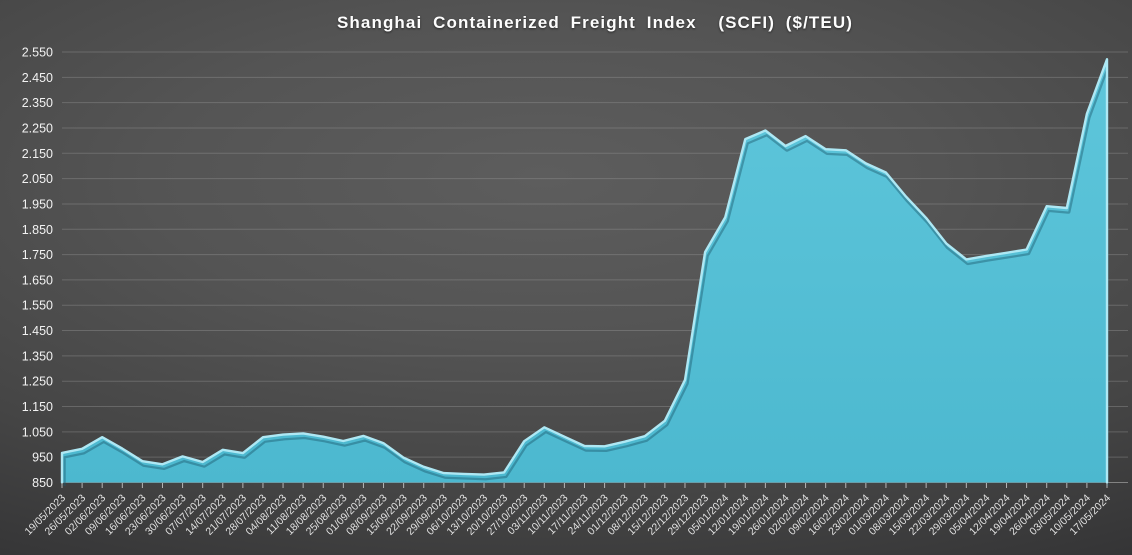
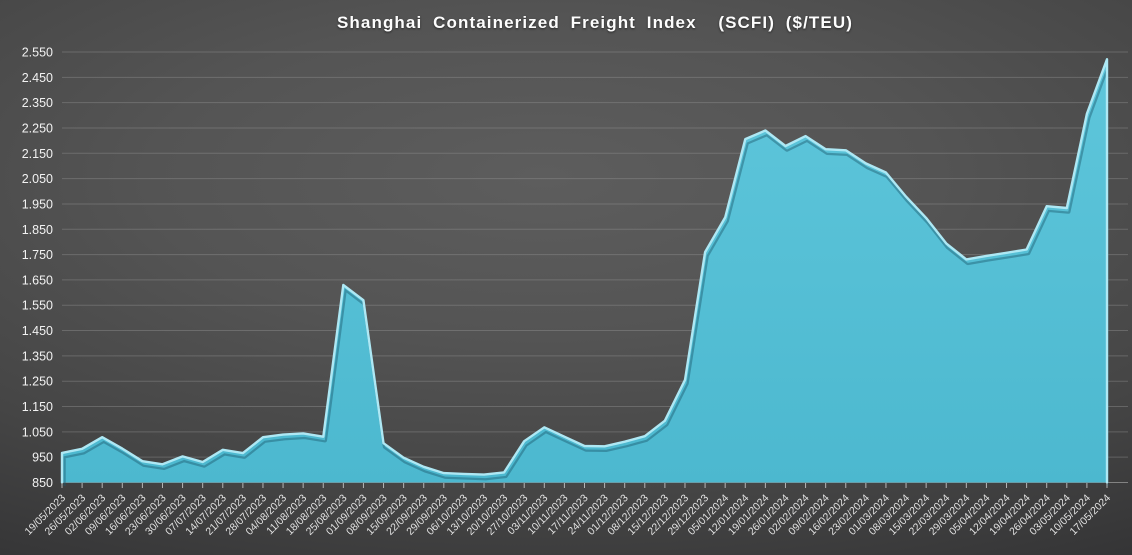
25/08/2023: 1010 -> 1630
01/09/2023: 1030 -> 1570
